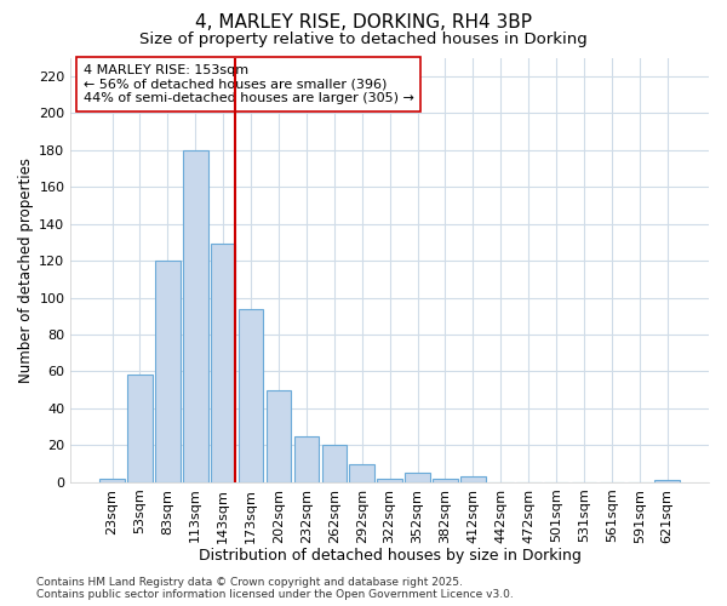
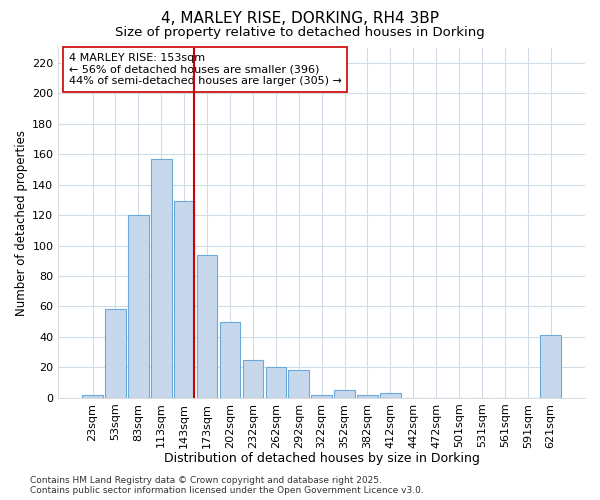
113sqm: 180 -> 157
292sqm: 10 -> 18
621sqm: 1 -> 41
